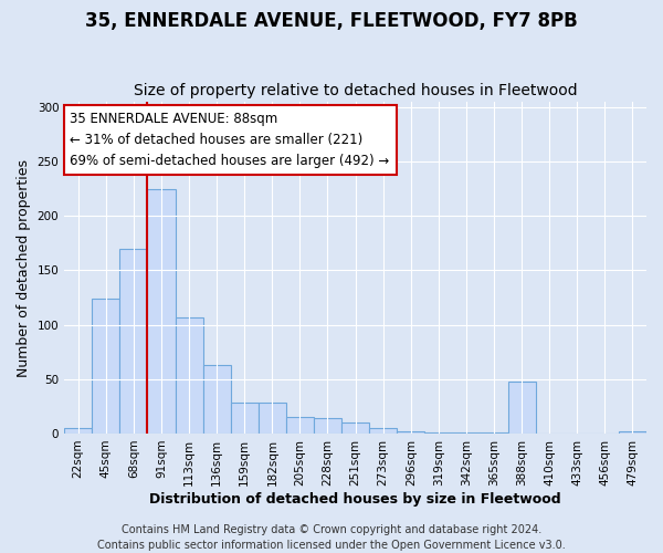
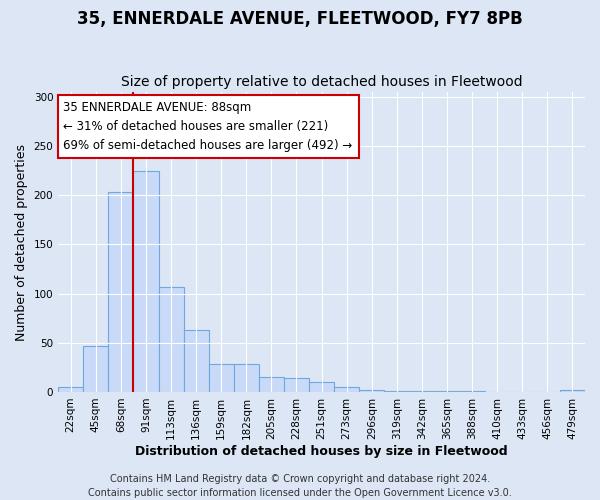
45sqm: 124 -> 47
68sqm: 170 -> 203
388sqm: 48 -> 1
